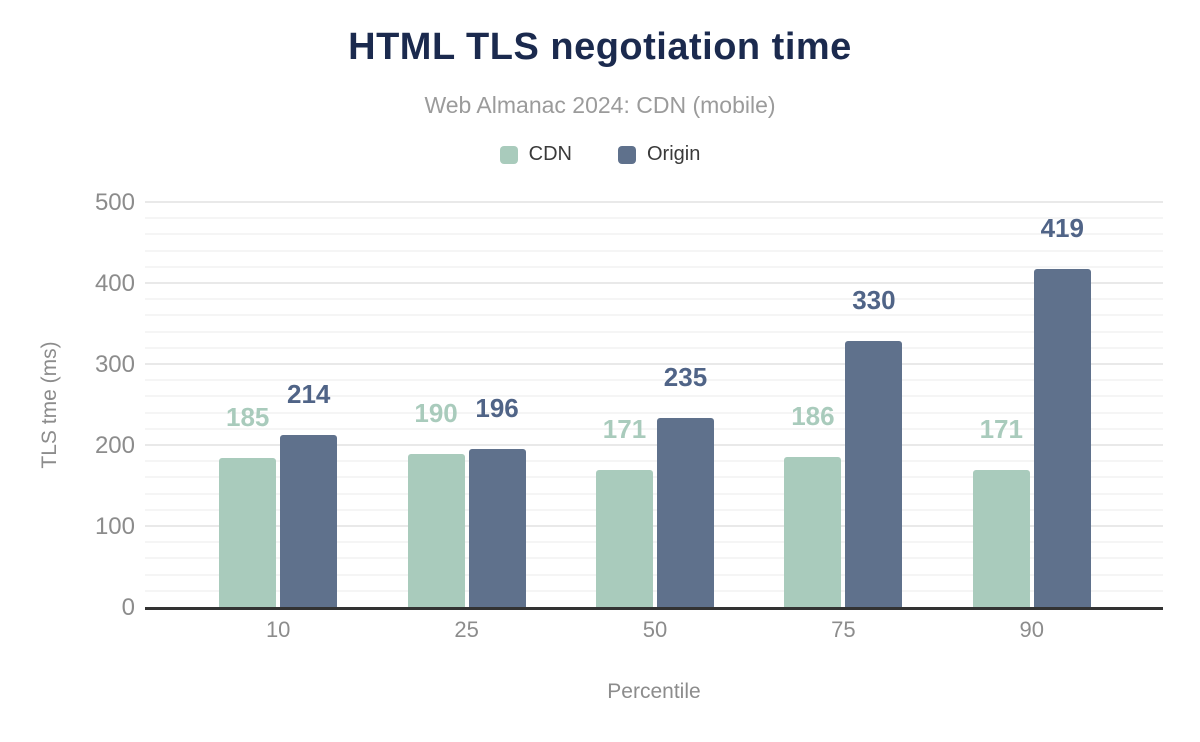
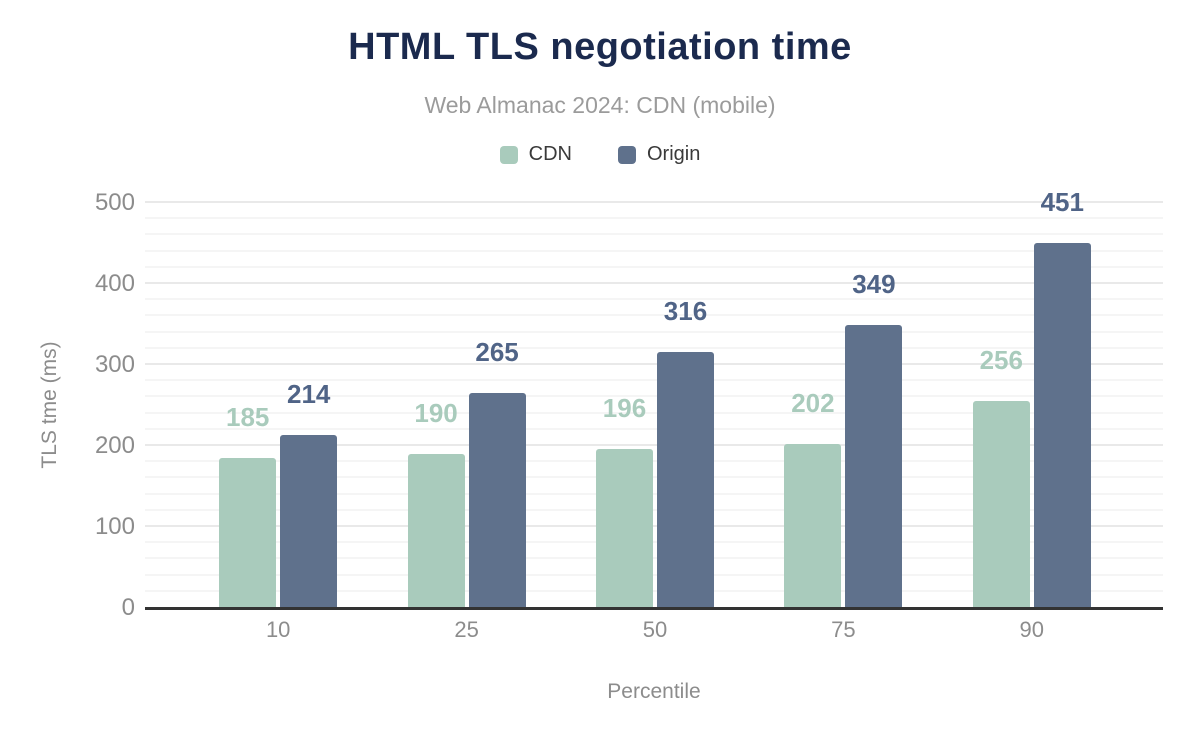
Origin/25: 196 -> 265
CDN/50: 171 -> 196
Origin/50: 235 -> 316
CDN/75: 186 -> 202
Origin/75: 330 -> 349
CDN/90: 171 -> 256
Origin/90: 419 -> 451
